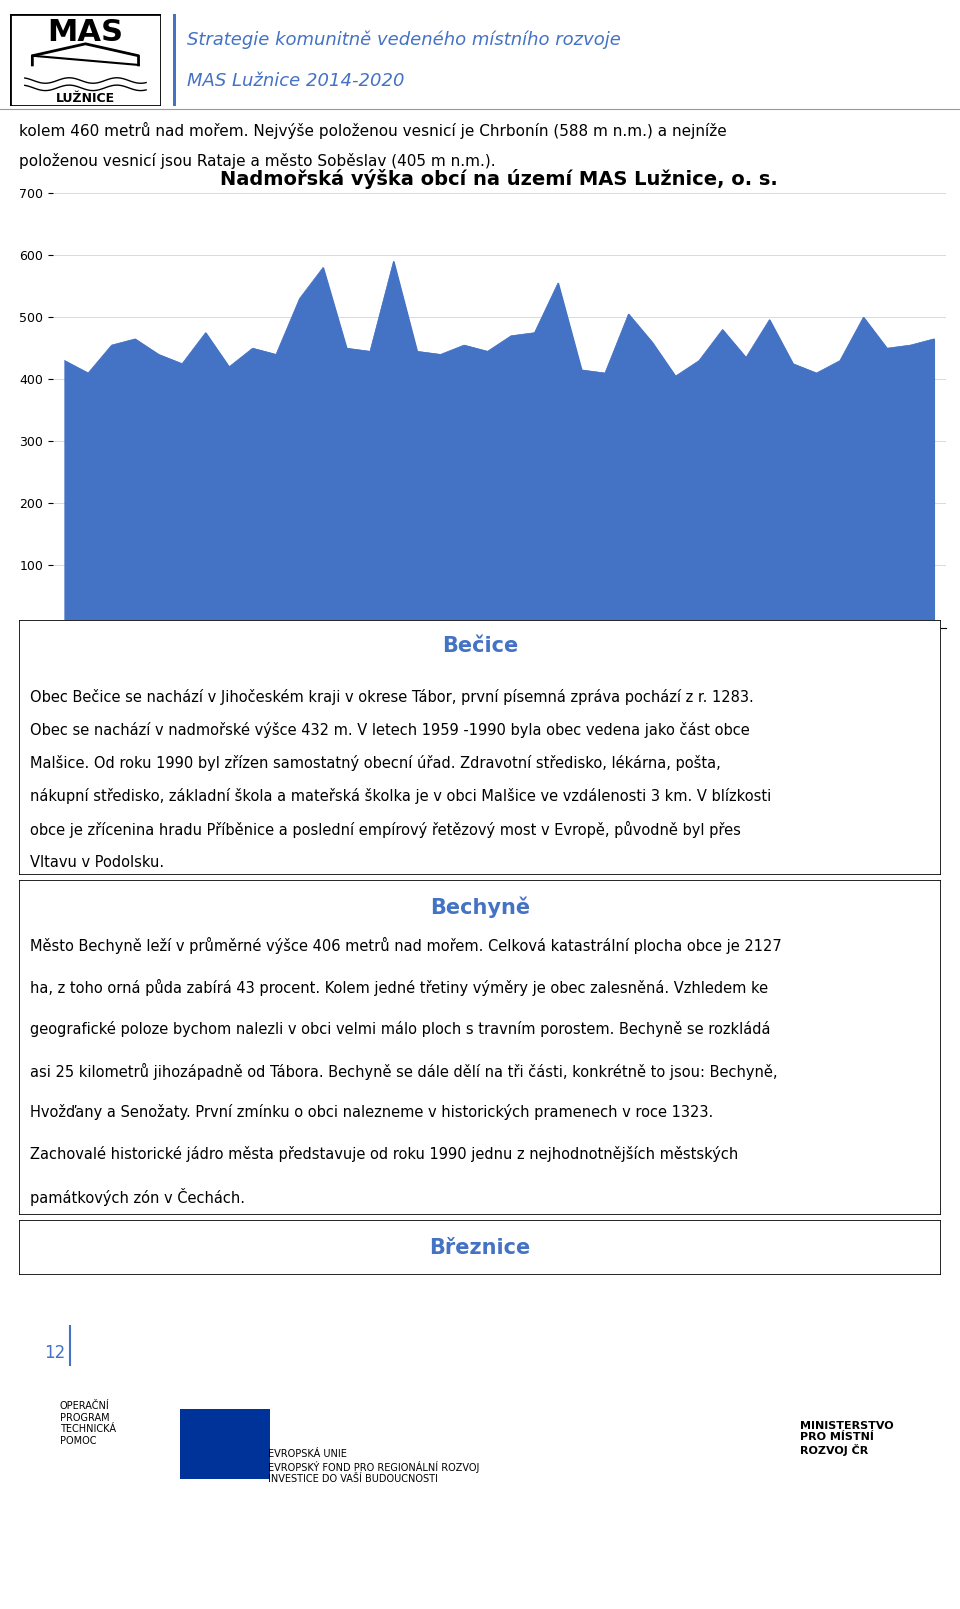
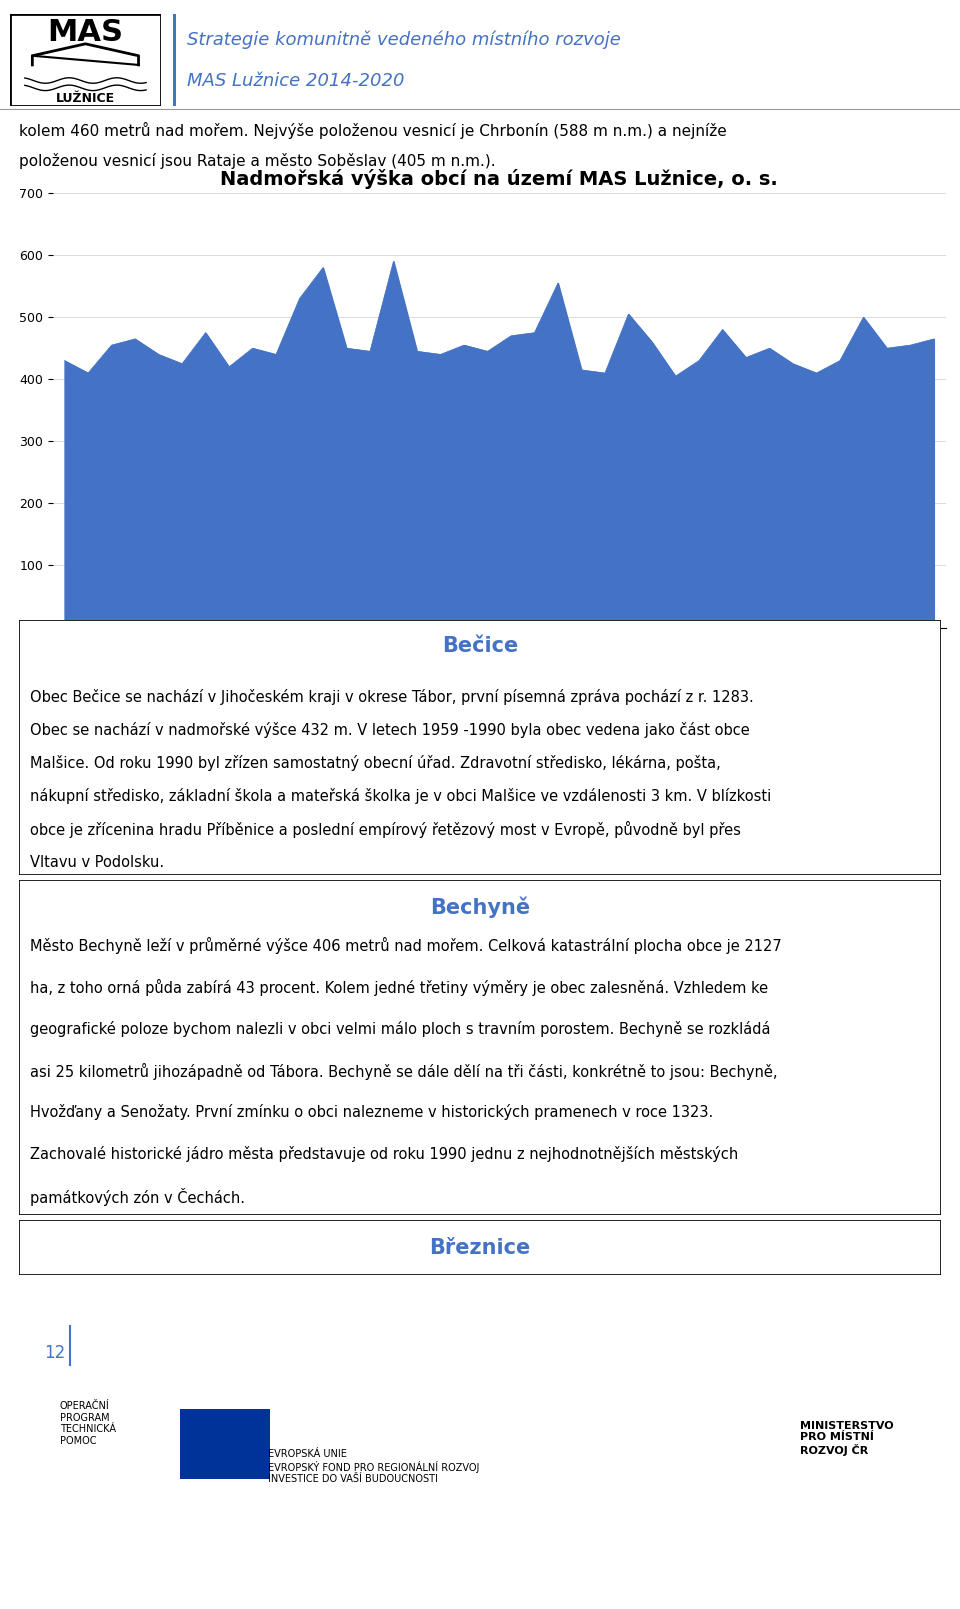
Nadmořská výška obcí na území MAS Lužnice, o. s./Skrýchov u Malšic: 496 -> 450
